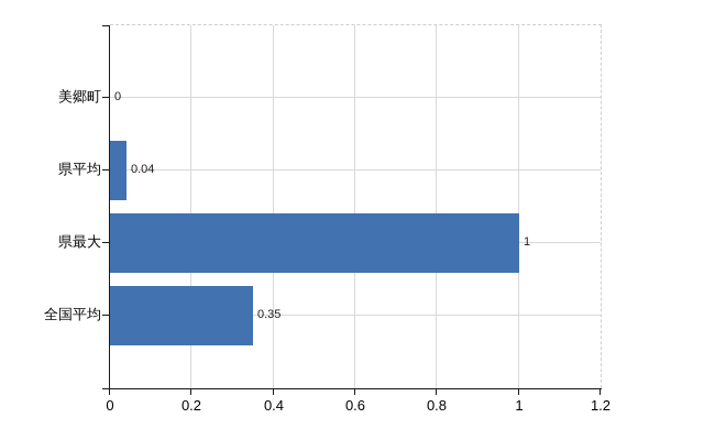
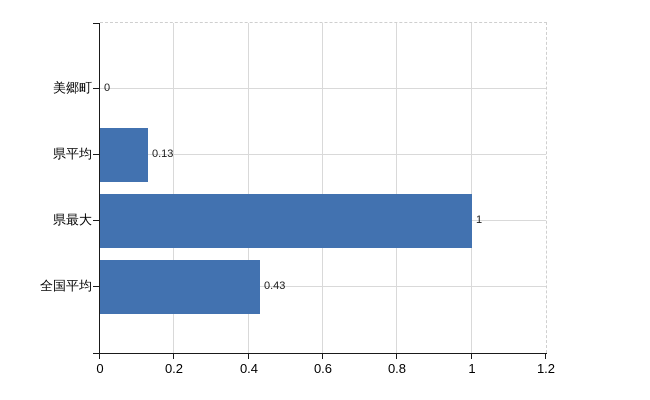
県平均: 0.04 -> 0.13
全国平均: 0.35 -> 0.43
